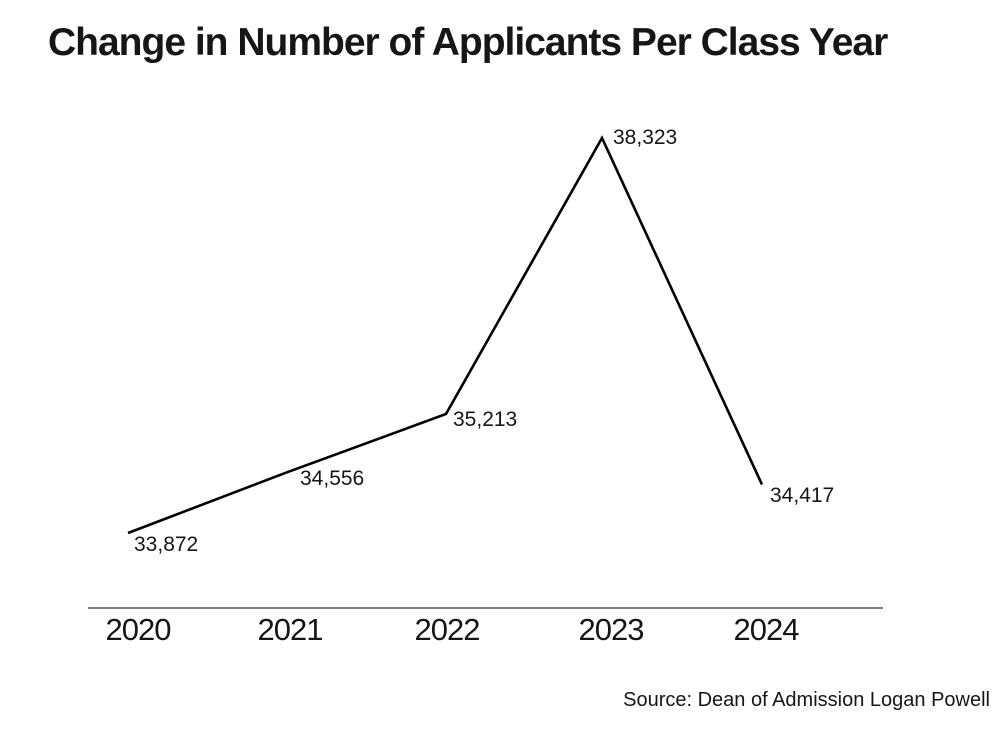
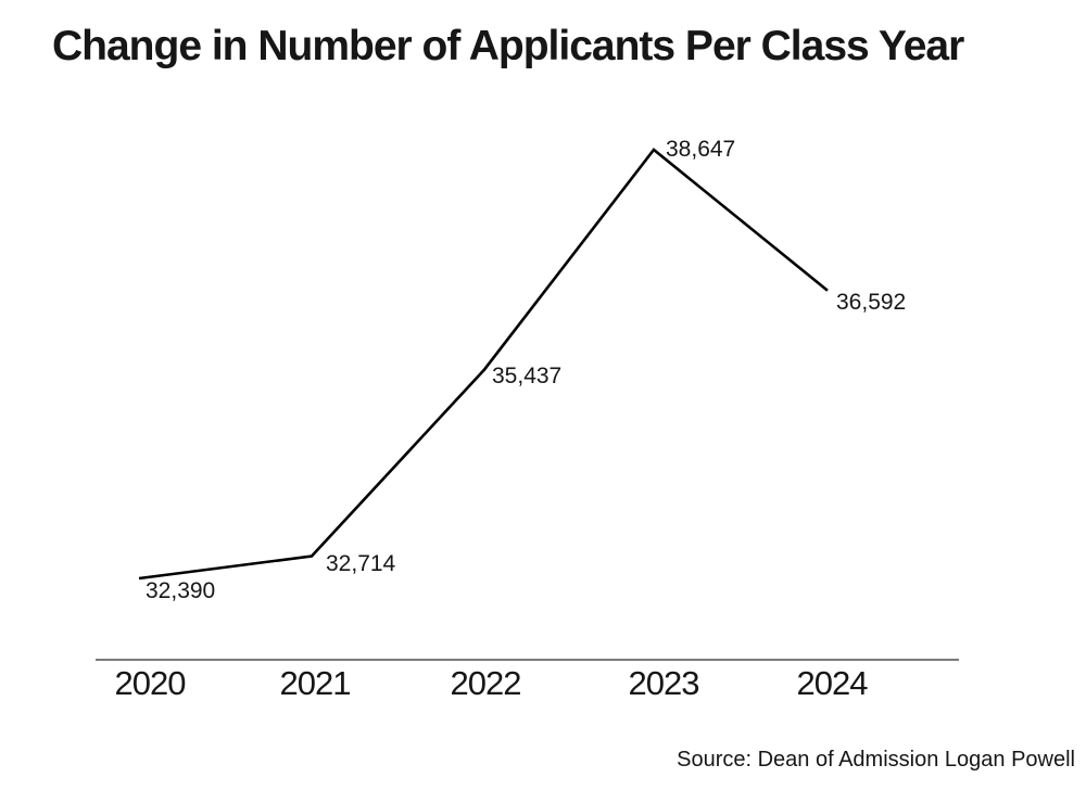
2020: 33,872 -> 32,390
2021: 34,556 -> 32,714
2022: 35,213 -> 35,437
2023: 38,323 -> 38,647
2024: 34,417 -> 36,592
